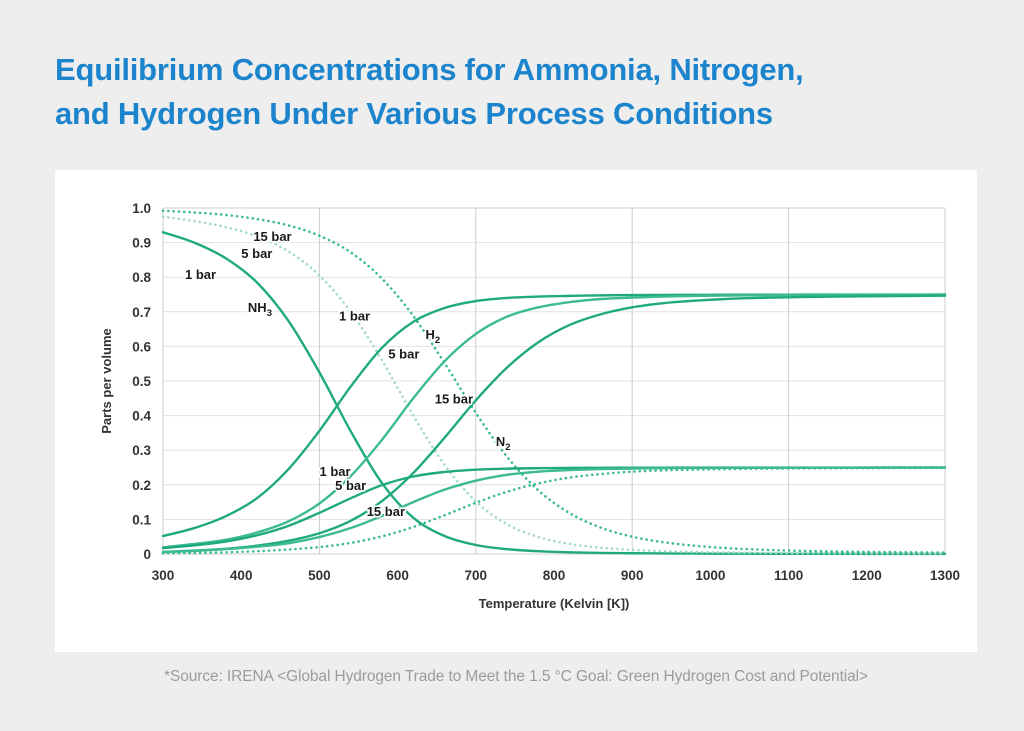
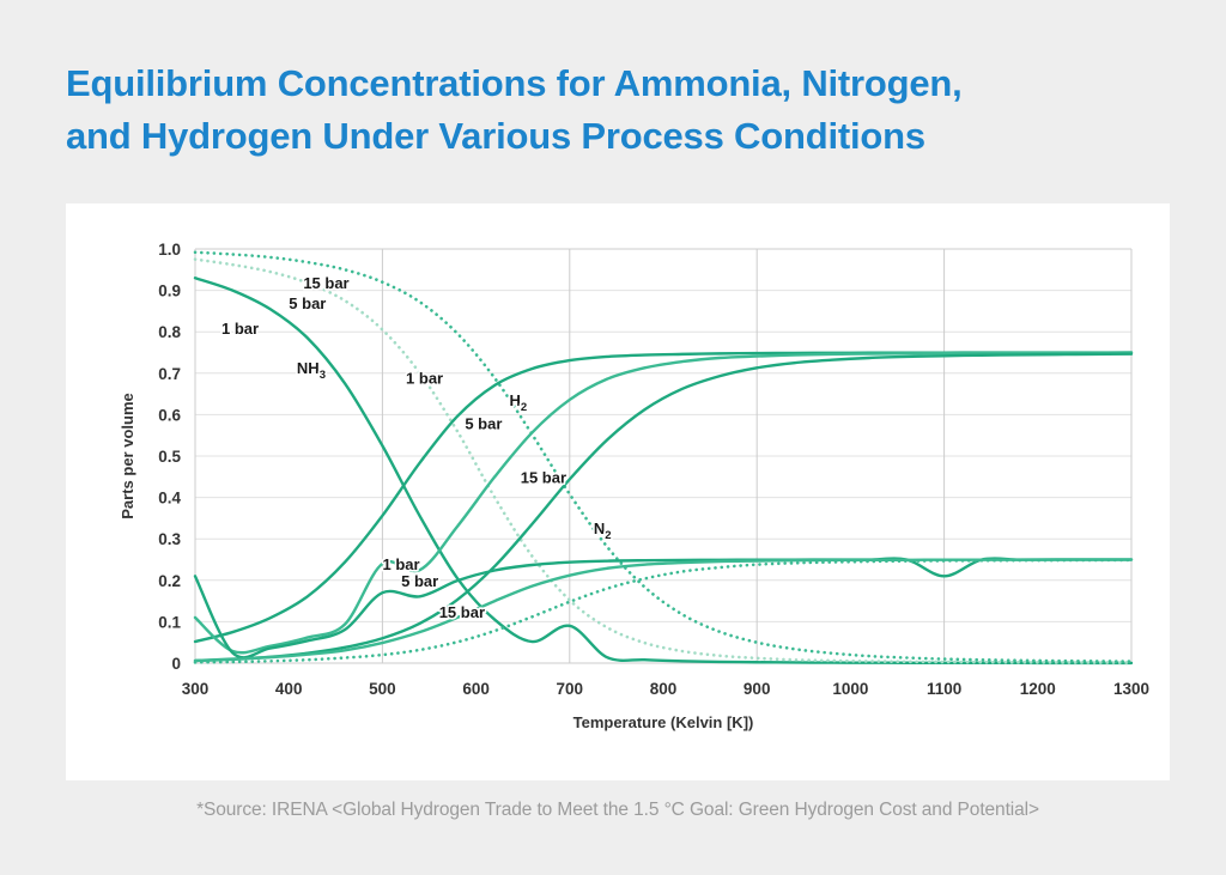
H2 5 bar/300: 0.02 -> 0.11
N2 1 bar/300: 0.02 -> 0.21
H2 5 bar/500: 0.15 -> 0.24
N2 1 bar/500: 0.12 -> 0.17
NH3 1 bar/700: 0.03 -> 0.09
N2 1 bar/1100: 0.25 -> 0.21
